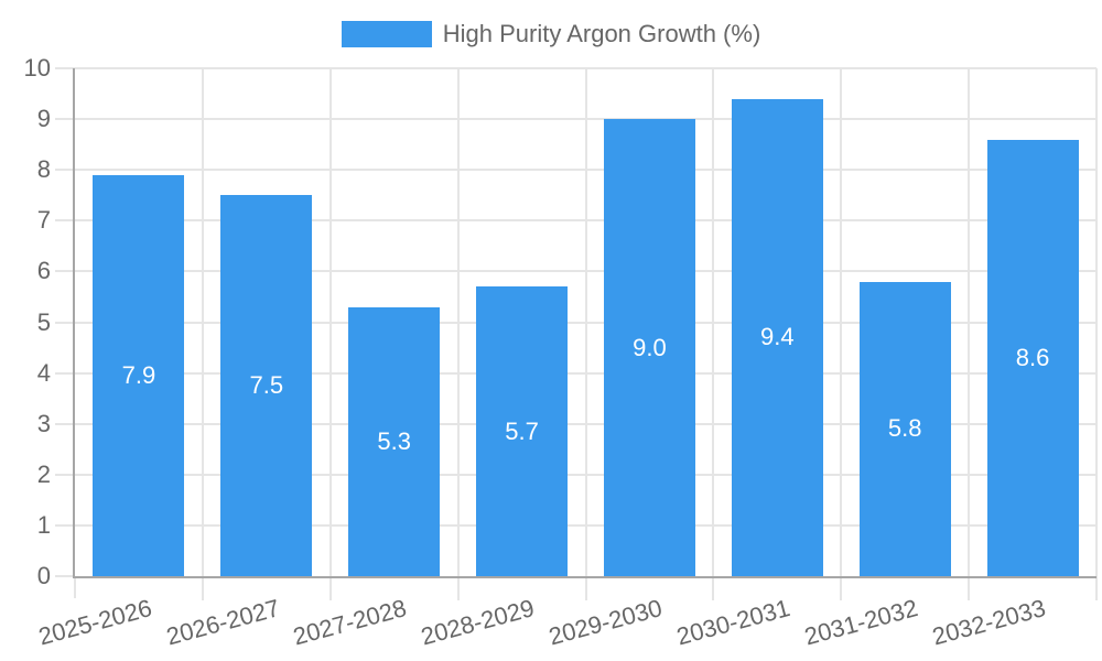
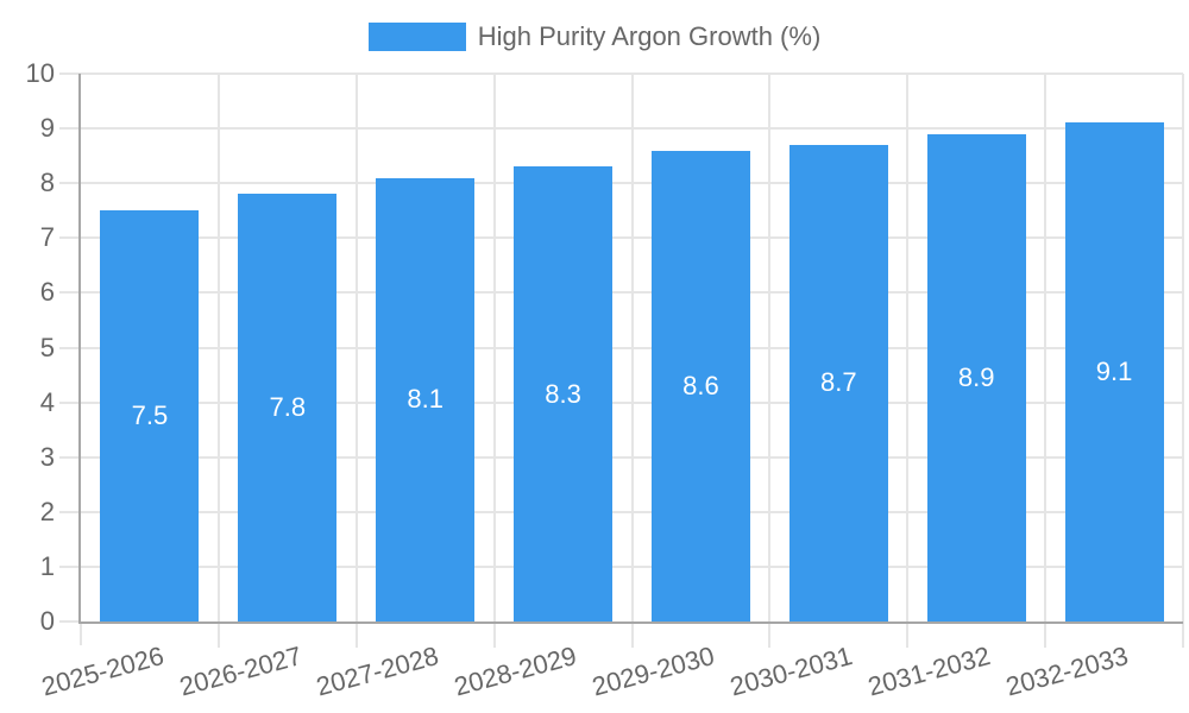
2025-2026: 7.9 -> 7.5
2026-2027: 7.5 -> 7.8
2027-2028: 5.3 -> 8.1
2028-2029: 5.7 -> 8.3
2029-2030: 9.0 -> 8.6
2030-2031: 9.4 -> 8.7
2031-2032: 5.8 -> 8.9
2032-2033: 8.6 -> 9.1
